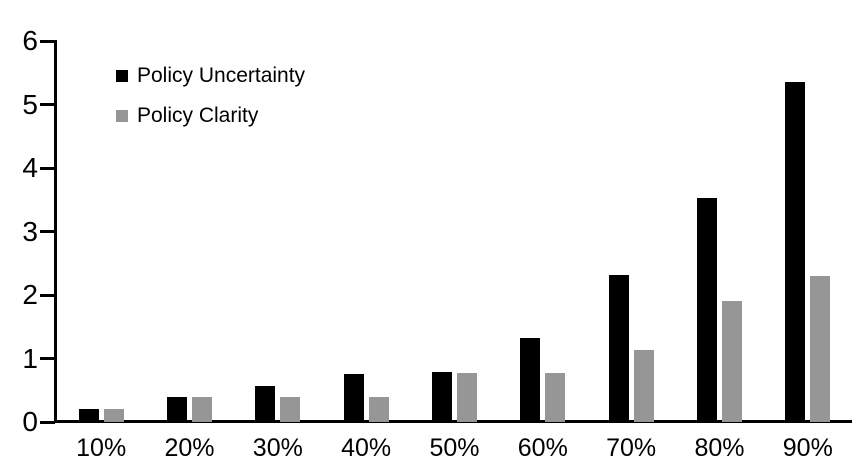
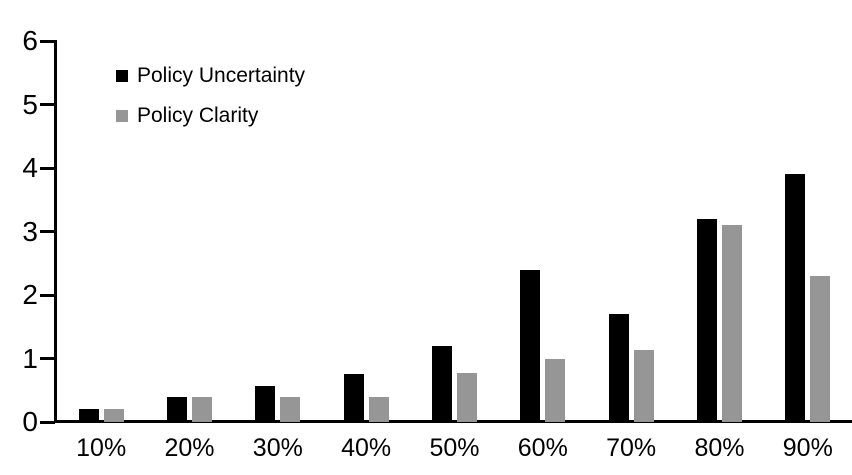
Policy Uncertainty/50%: 0.8 -> 1.2
Policy Uncertainty/60%: 1.3 -> 2.4
Policy Clarity/60%: 0.8 -> 1.0
Policy Uncertainty/70%: 2.3 -> 1.7
Policy Uncertainty/80%: 3.5 -> 3.2
Policy Clarity/80%: 1.9 -> 3.1
Policy Uncertainty/90%: 5.3 -> 3.9
